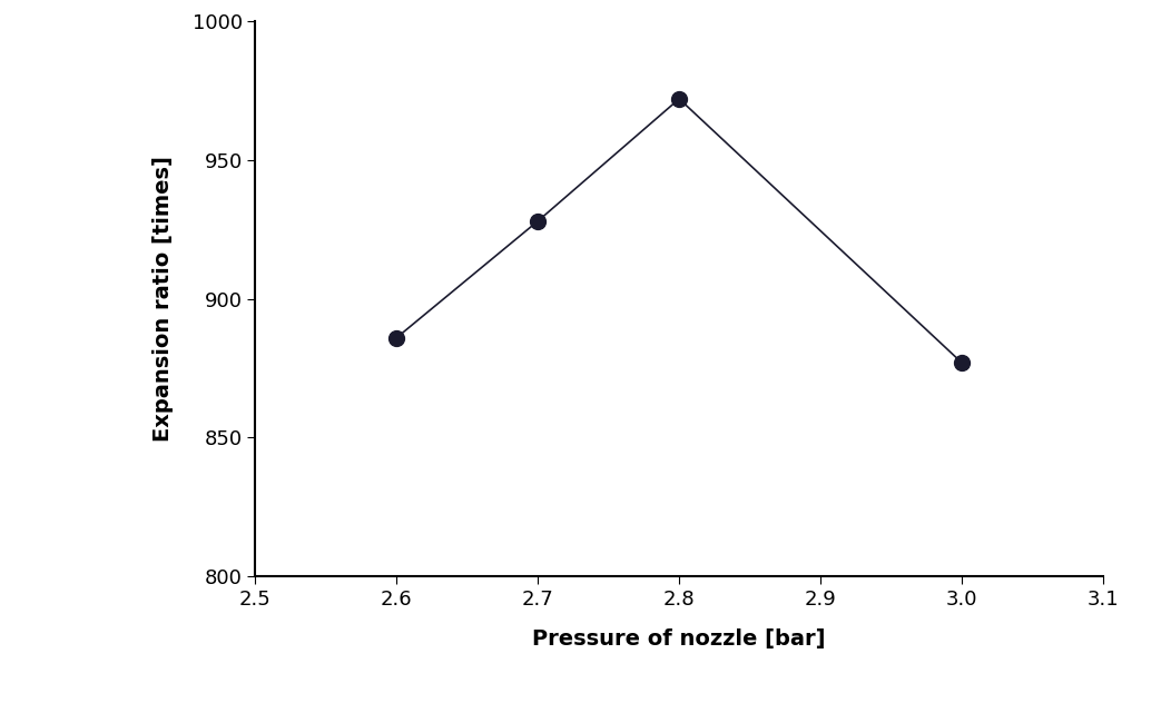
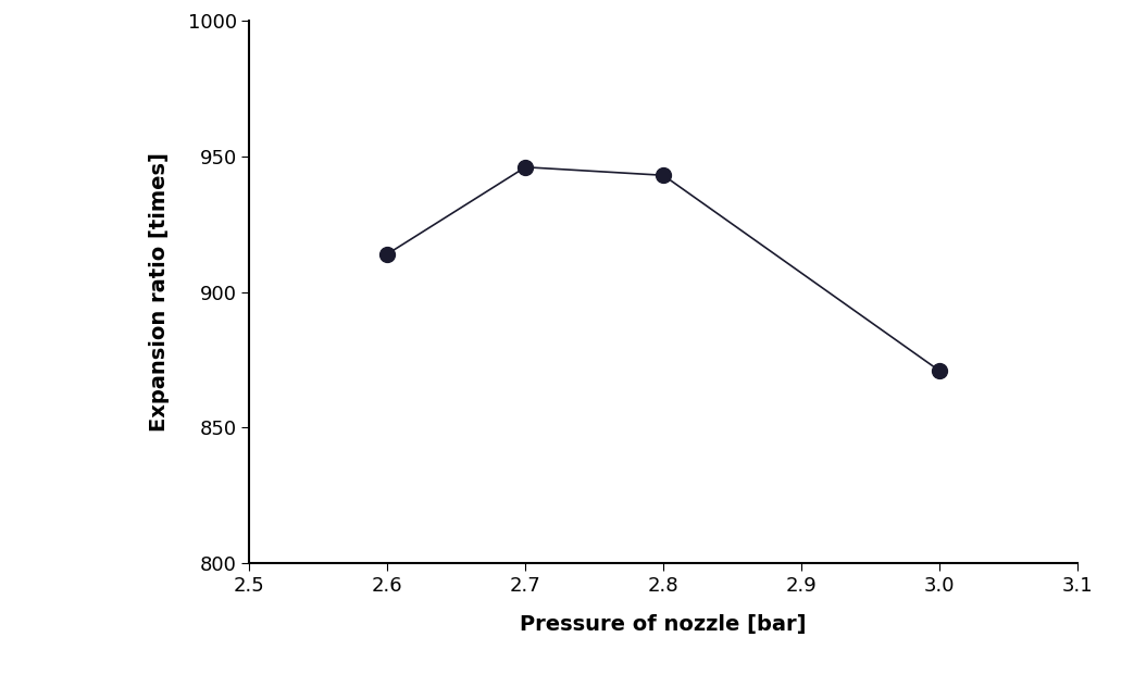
2.6: 886 -> 914
2.7: 928 -> 946
2.8: 972 -> 943
3.0: 877 -> 871
